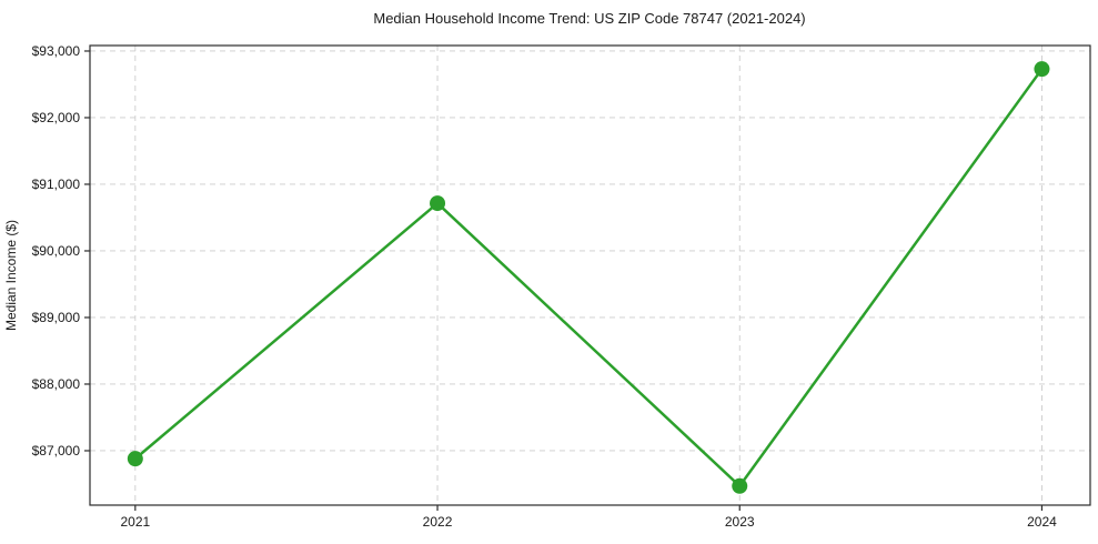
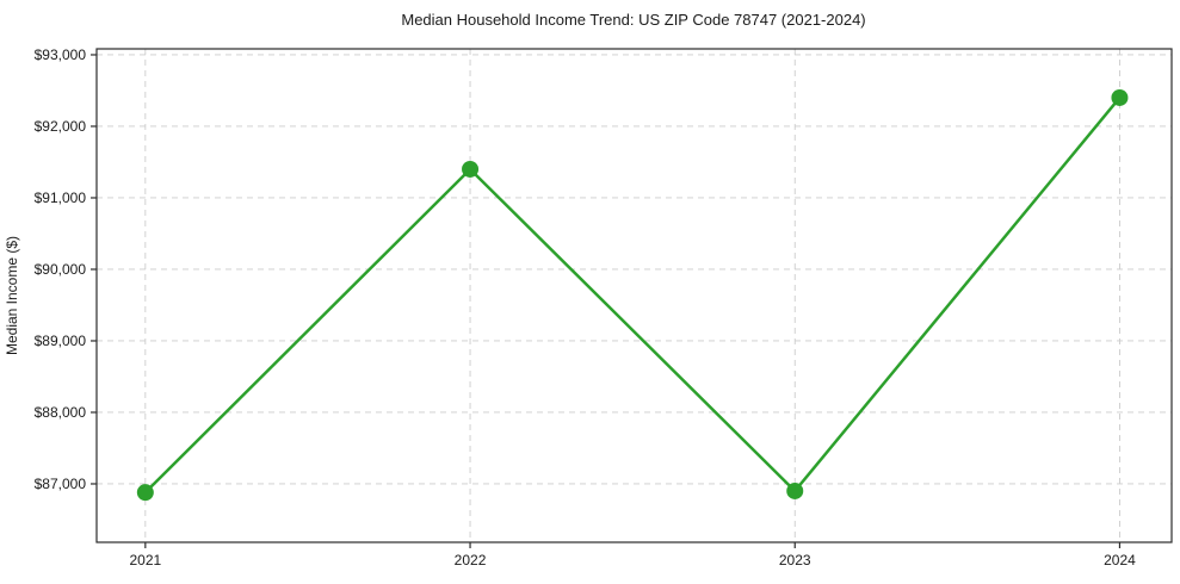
2022: $90700 -> $91400
2023: $86500 -> $86900
2024: $92700 -> $92400
